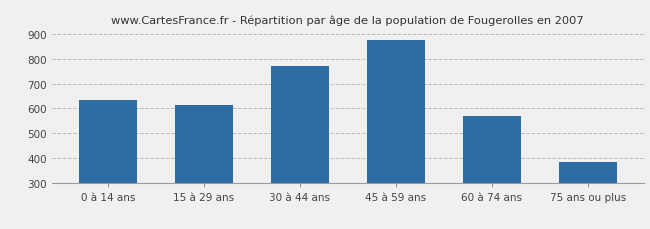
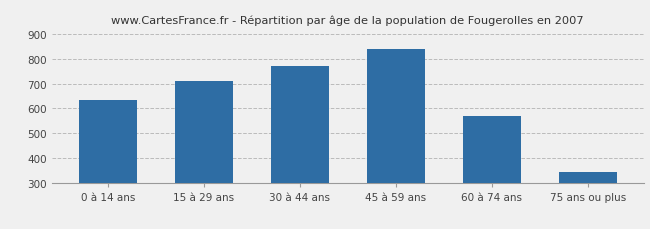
15 à 29 ans: 615 -> 710
45 à 59 ans: 877 -> 840
75 ans ou plus: 383 -> 345
